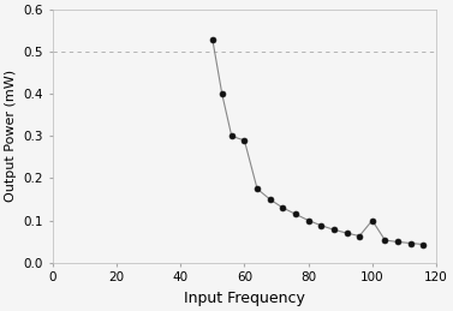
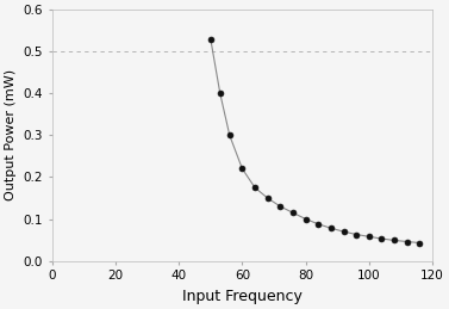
60: 0.290 -> 0.220
100: 0.100 -> 0.058
